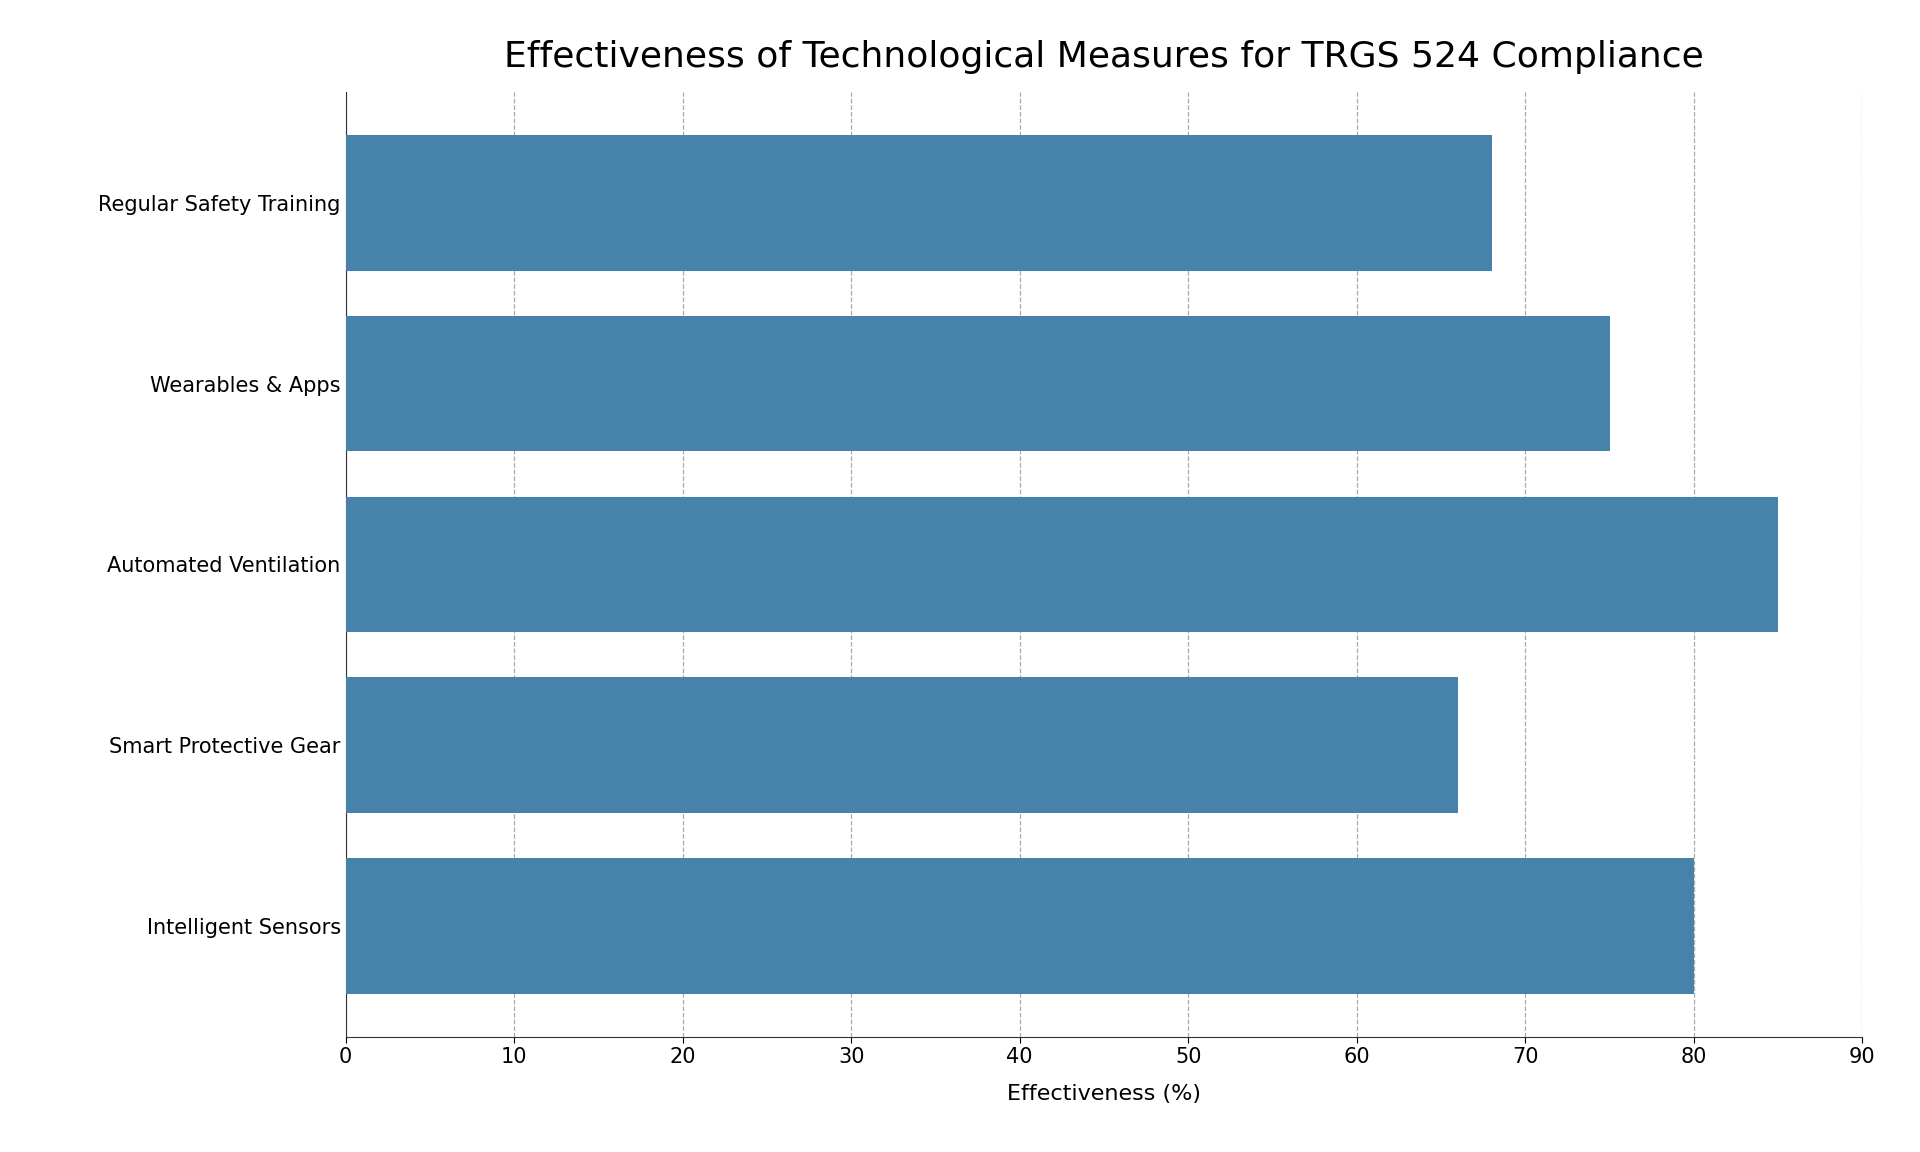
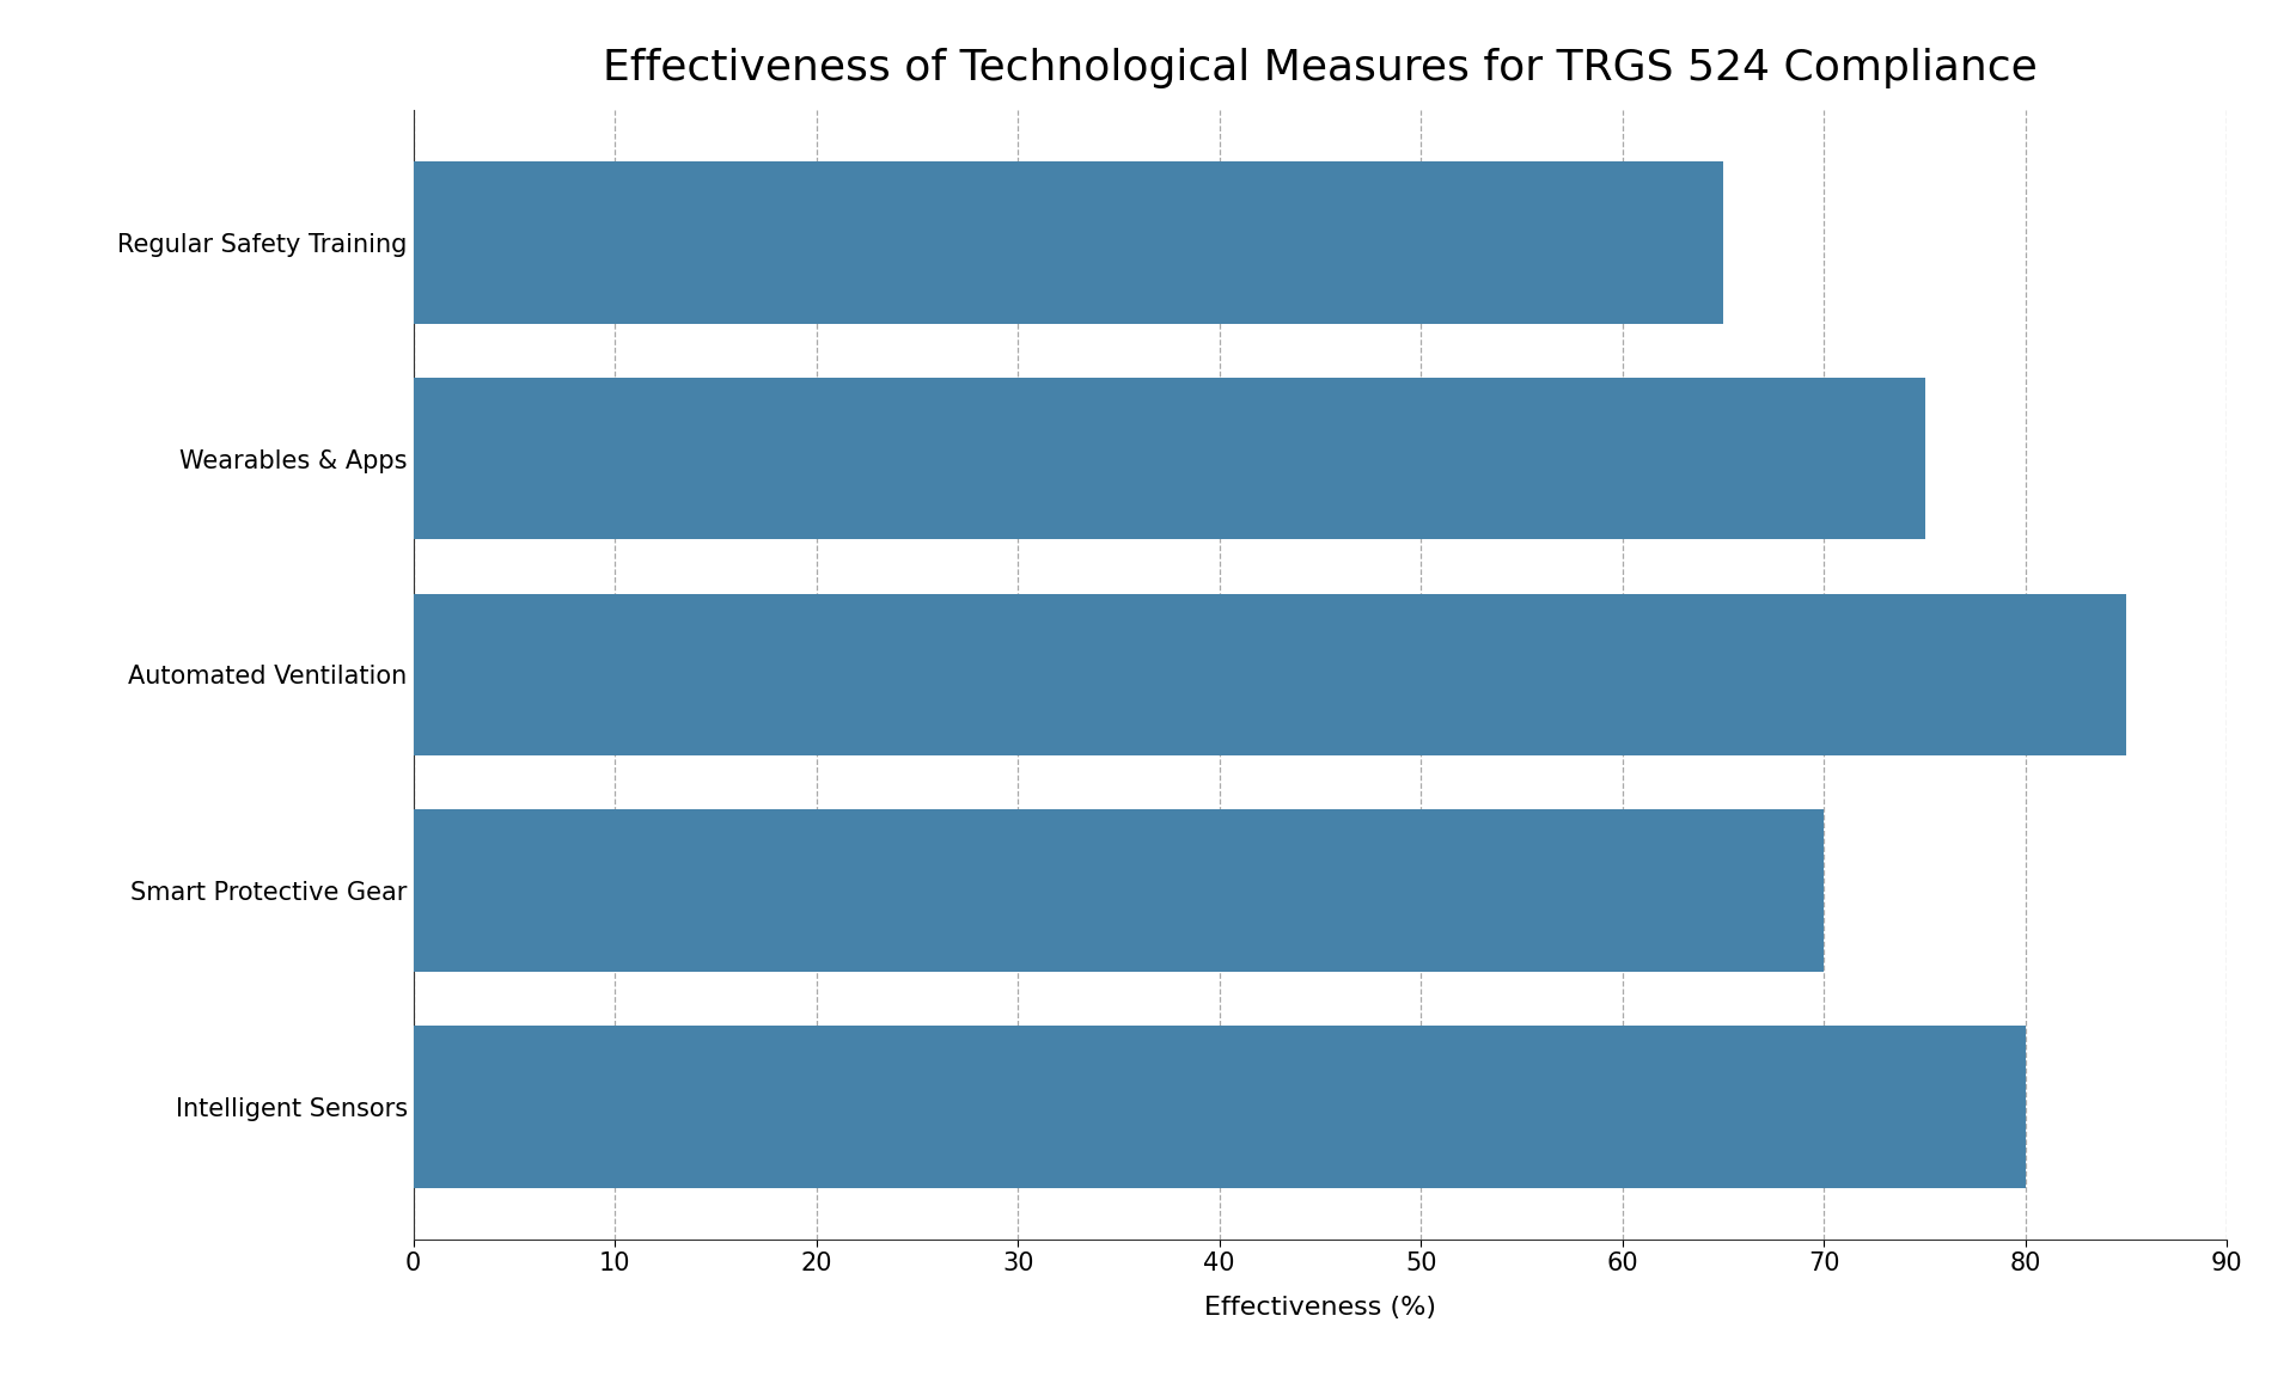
Regular Safety Training: 68 -> 65
Smart Protective Gear: 66 -> 70
